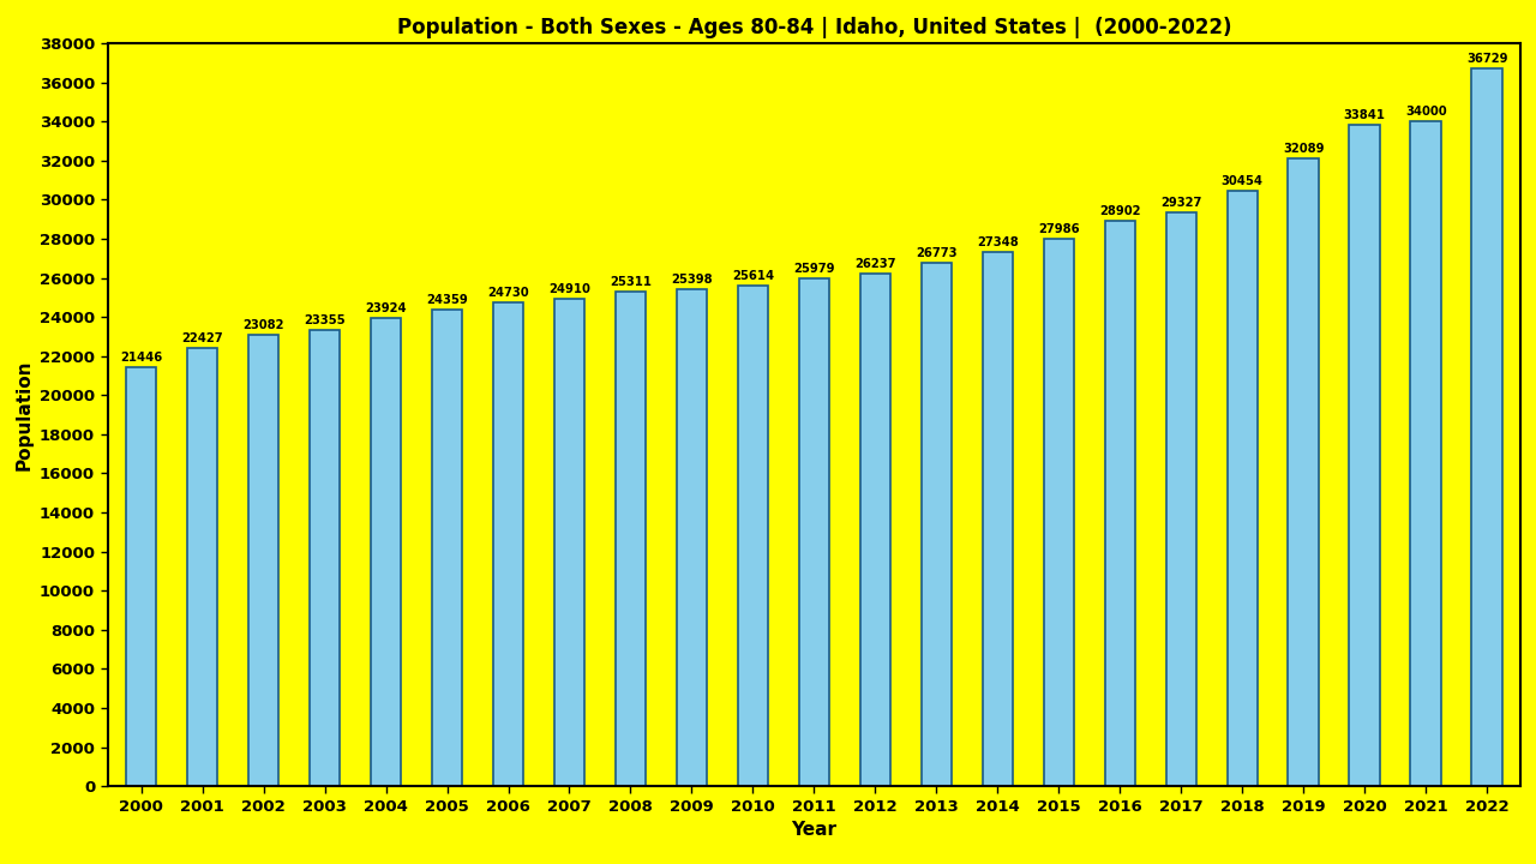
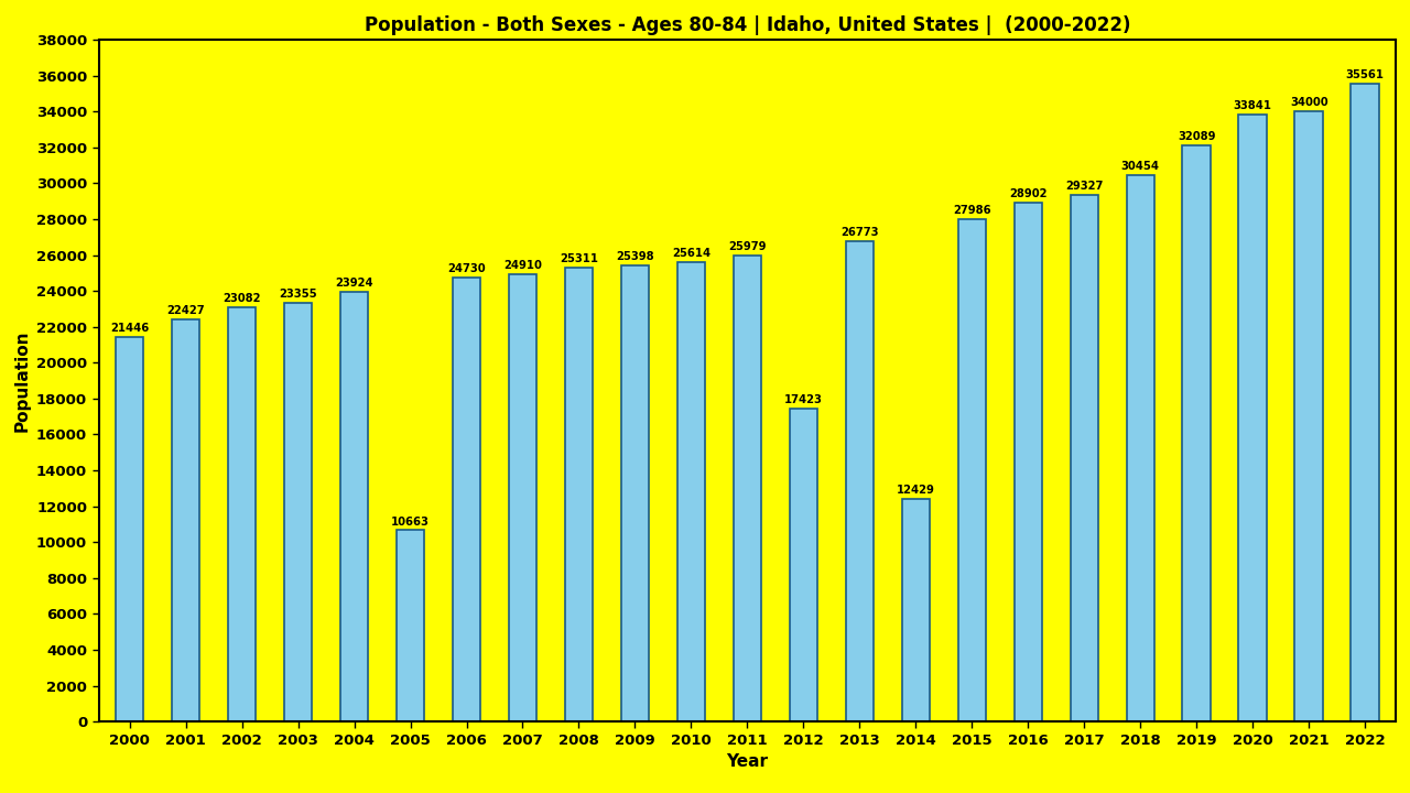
2005: 24359 -> 10663
2012: 26237 -> 17423
2014: 27348 -> 12429
2022: 36729 -> 35561
